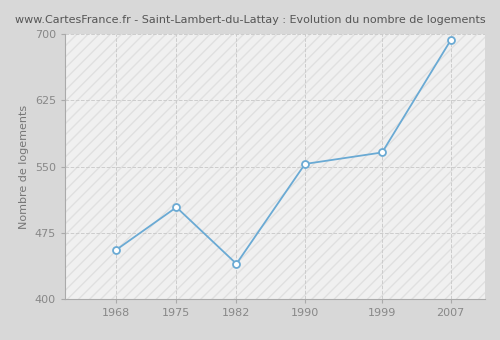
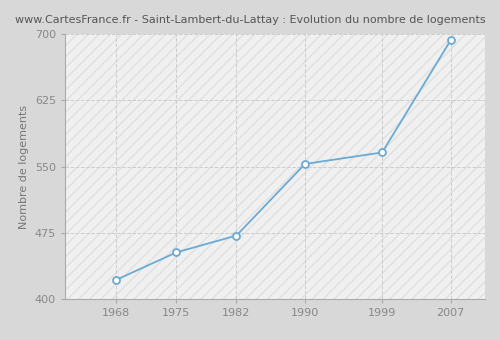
1968: 456 -> 422
1975: 504 -> 453
1982: 440 -> 472
